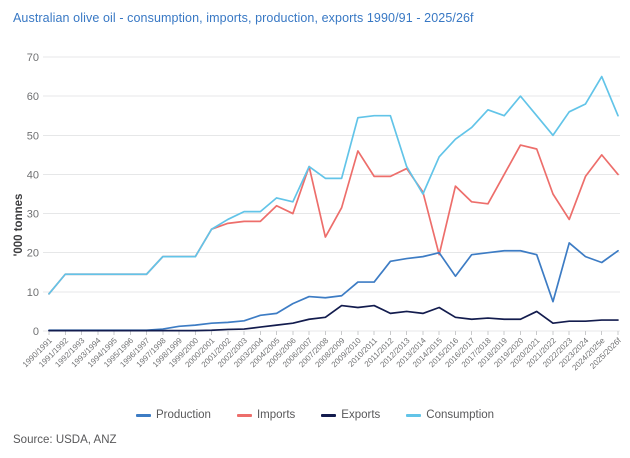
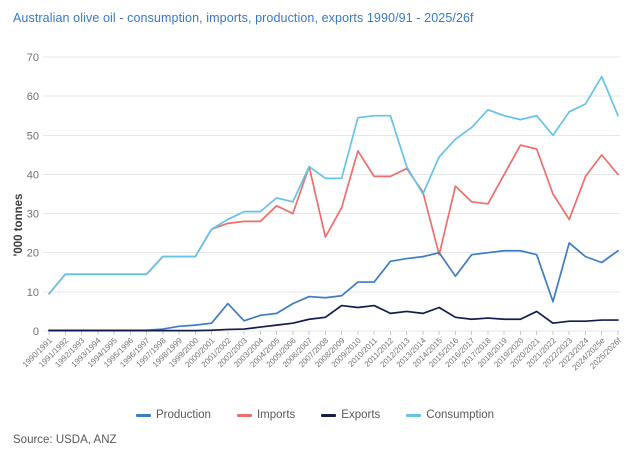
Production/2001/2002: 2 -> 7
Consumption/2019/2020: 60 -> 54
